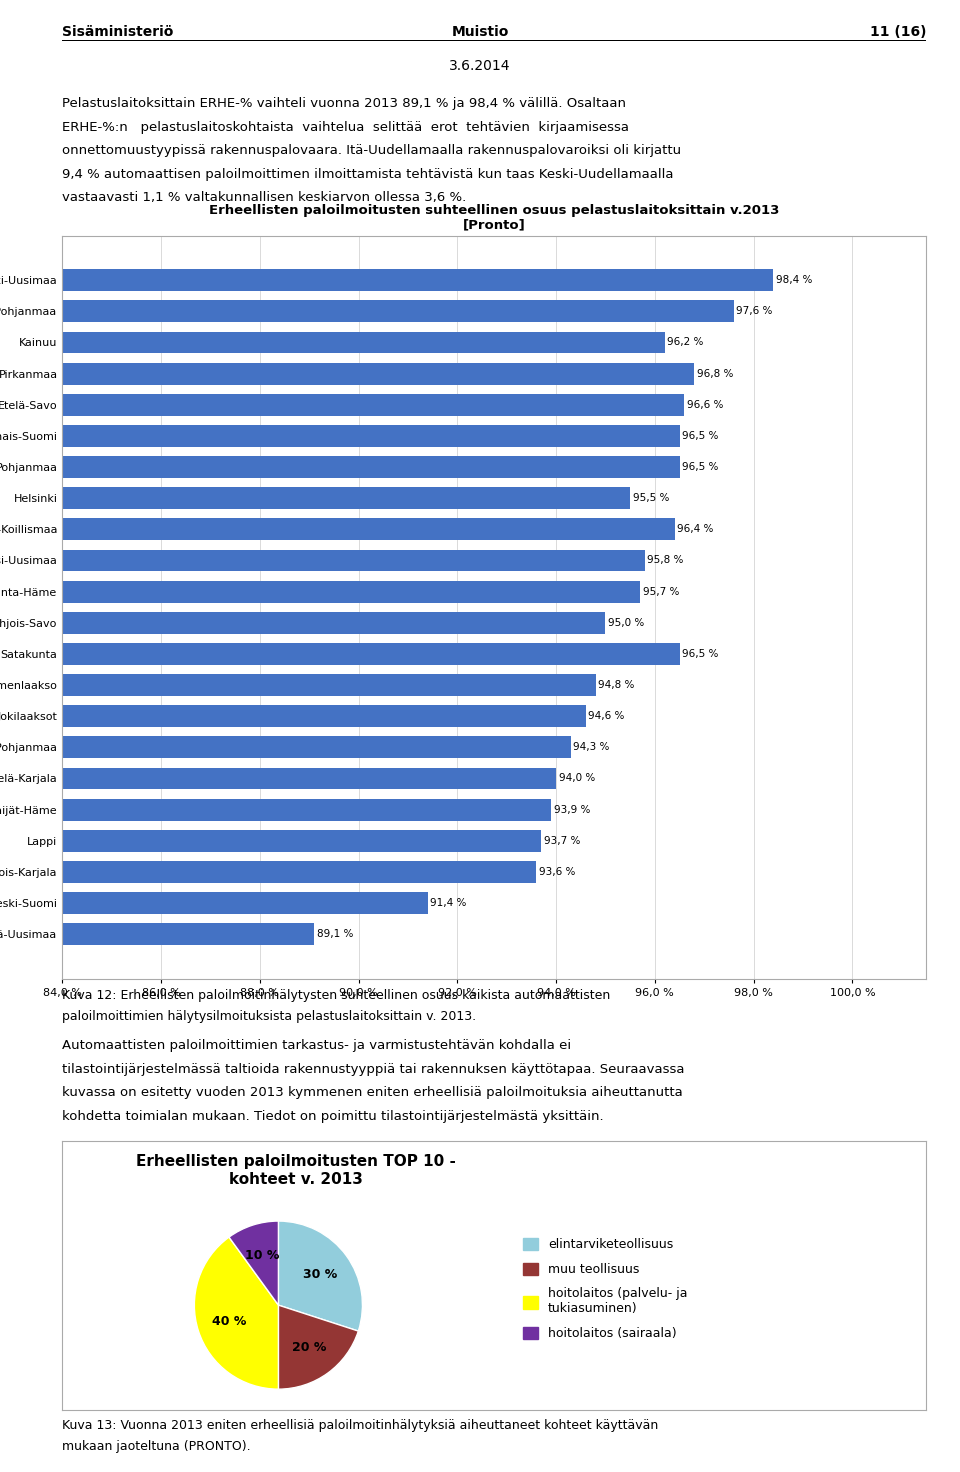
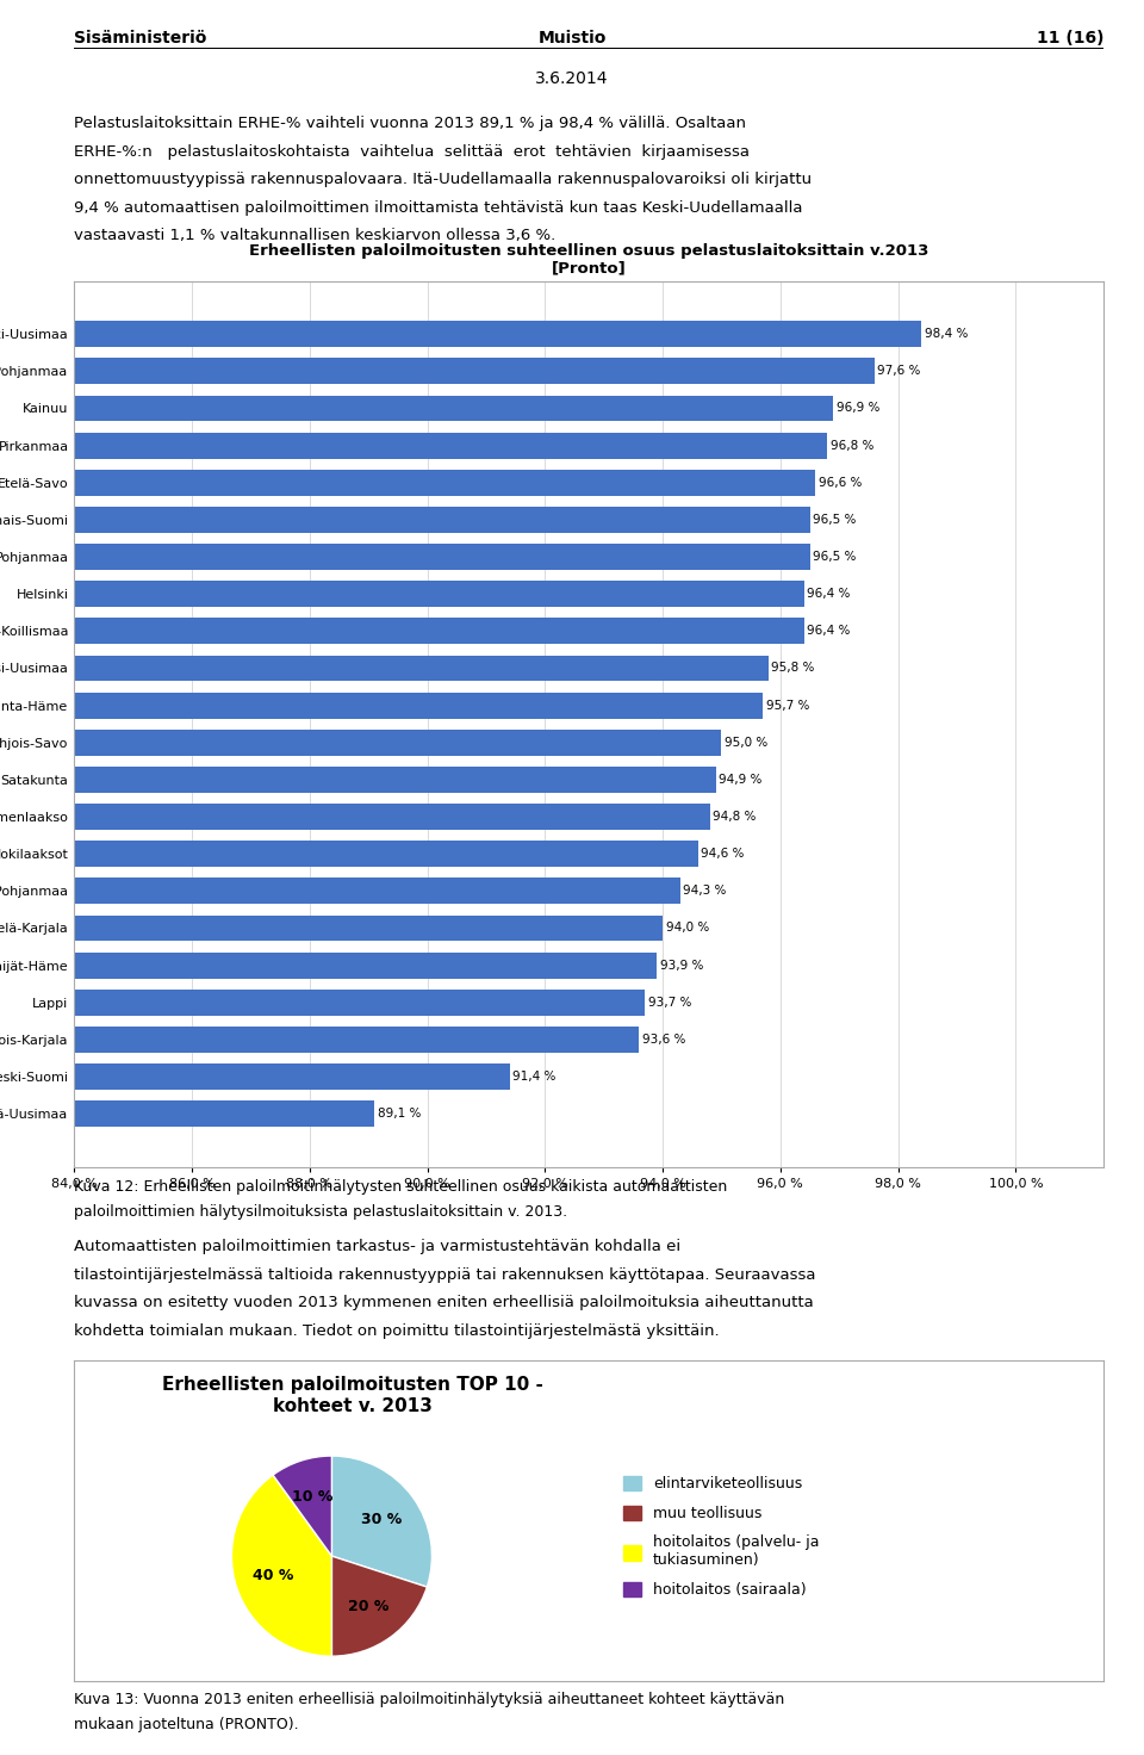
Kainuu: 96,2 -> 96,9
Helsinki: 95,5 -> 96,4
Satakunta: 96,5 -> 94,9
